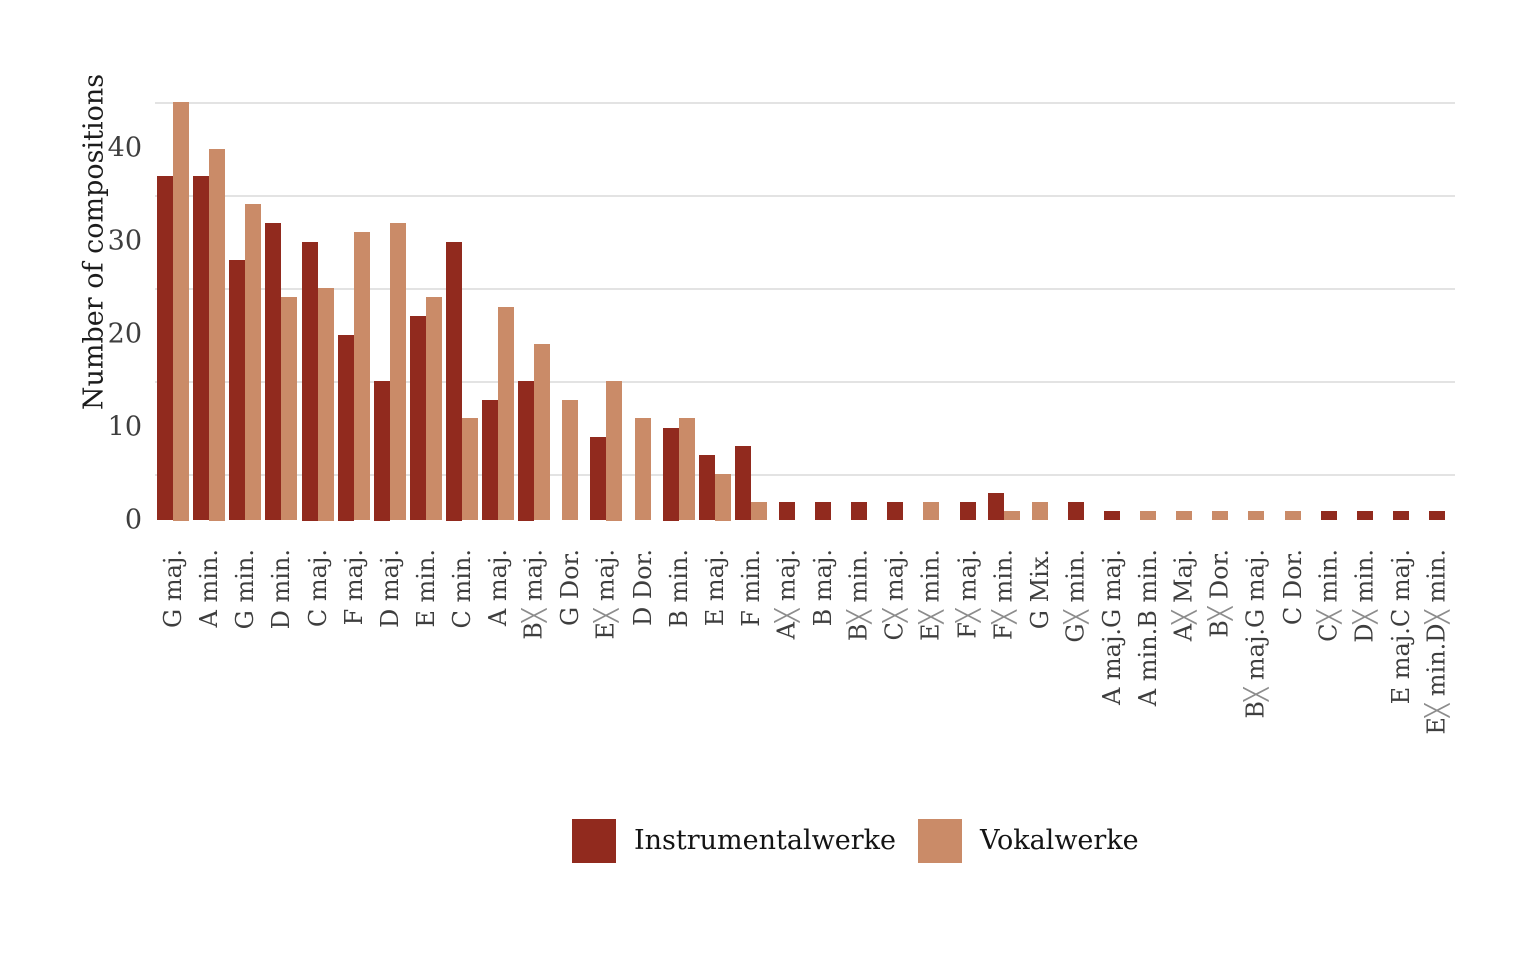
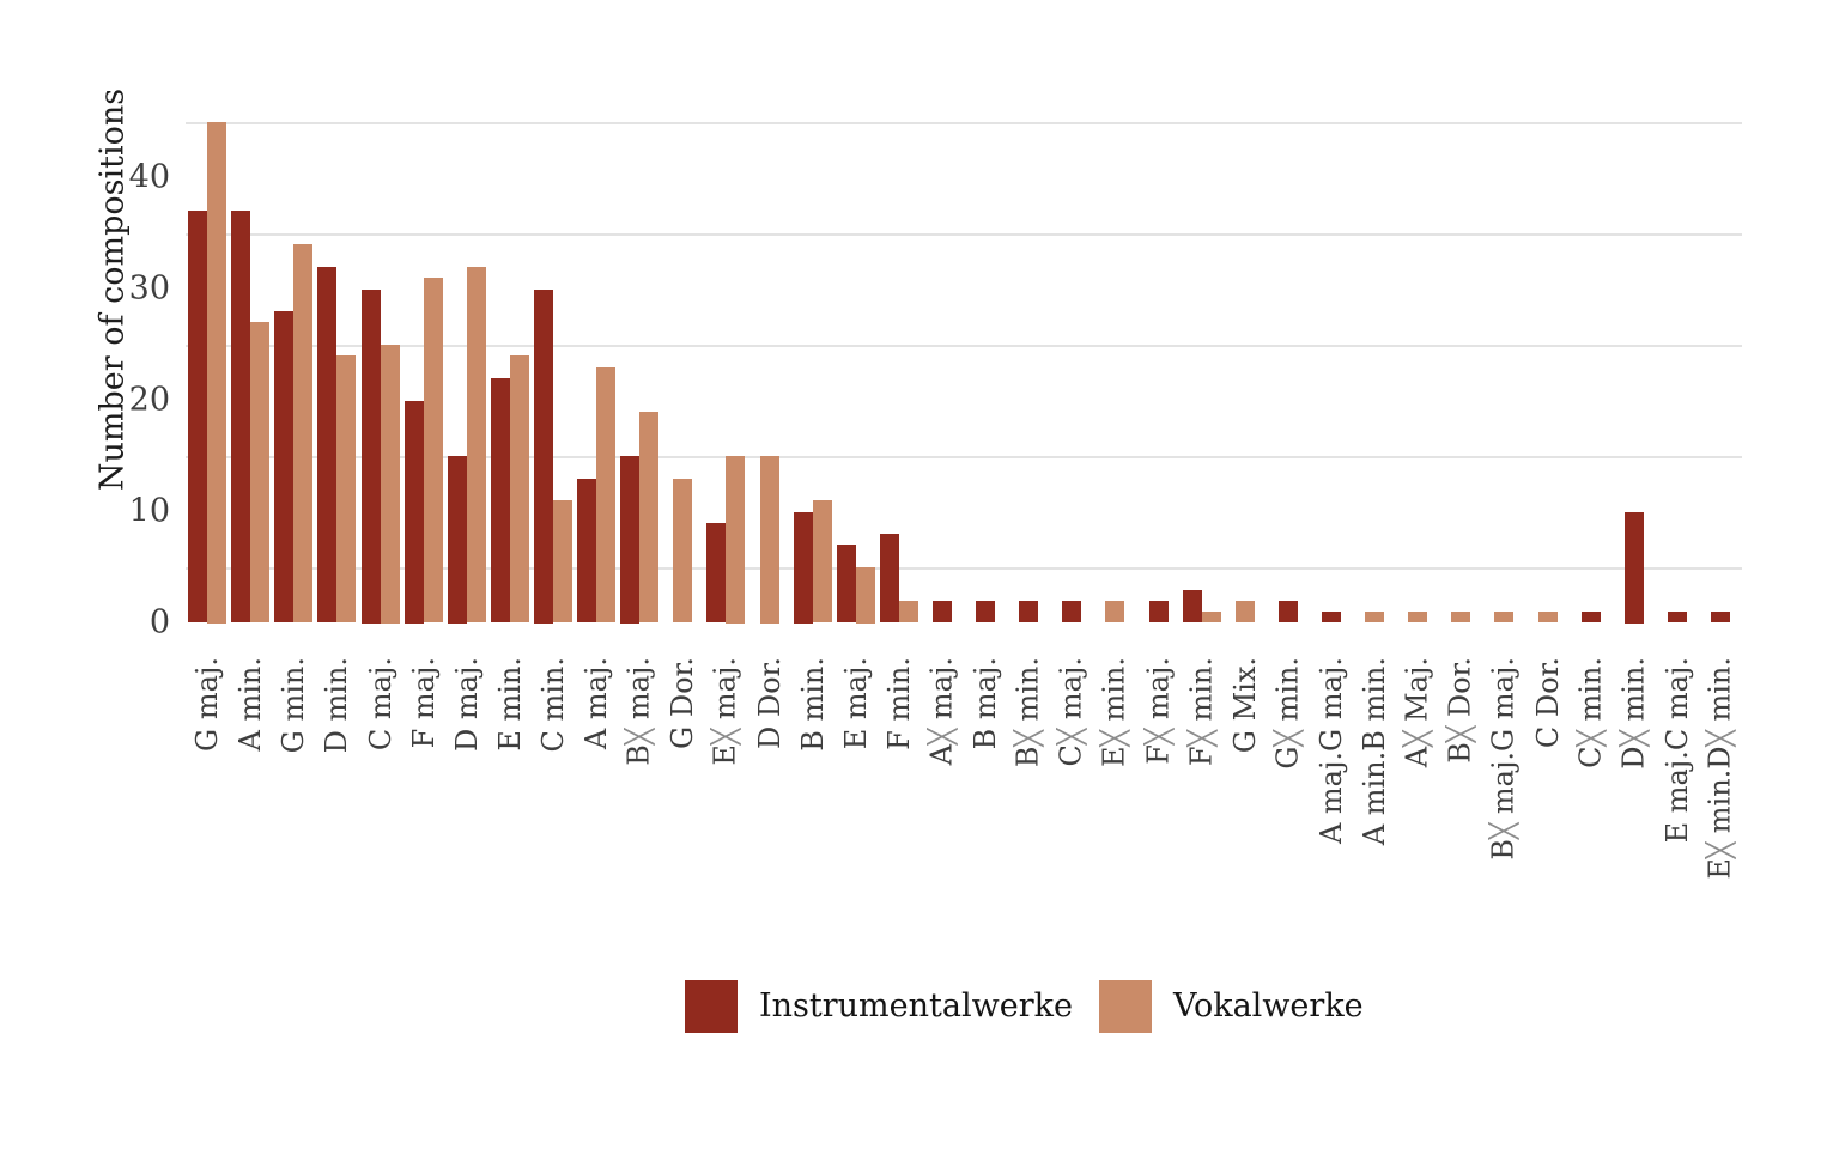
Vokalwerke/A min.: 40 -> 27
Vokalwerke/D Dor.: 11 -> 15
Instrumentalwerke/D╳ min.: 1 -> 10
